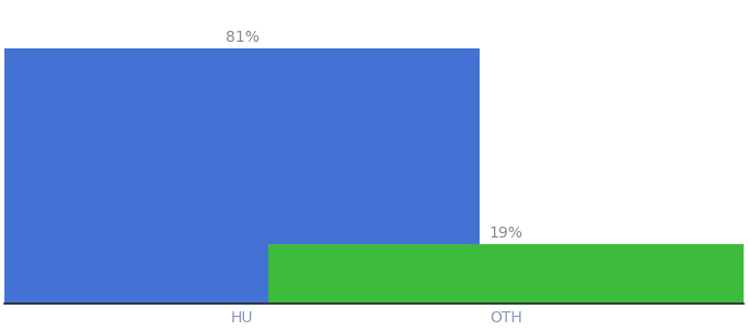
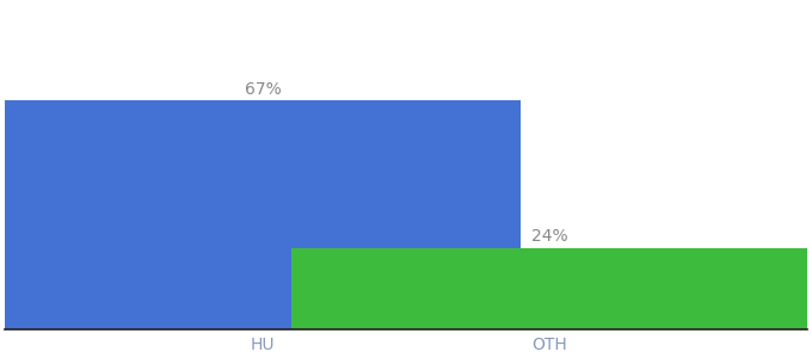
HU: 81% -> 67%
OTH: 19% -> 24%
